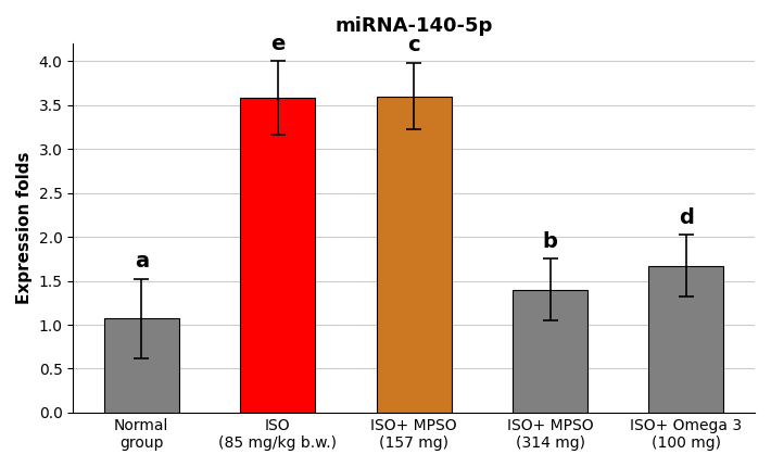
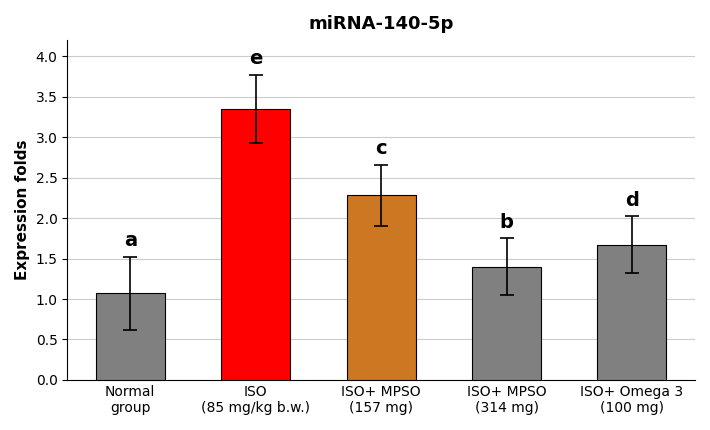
ISO (85 mg/kg b.w.): 3.58 -> 3.35
ISO+ MPSO (157 mg): 3.60 -> 2.28
